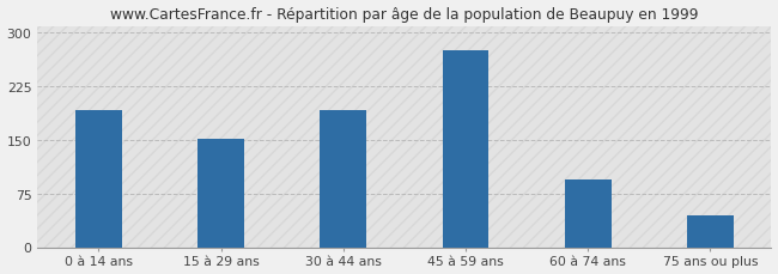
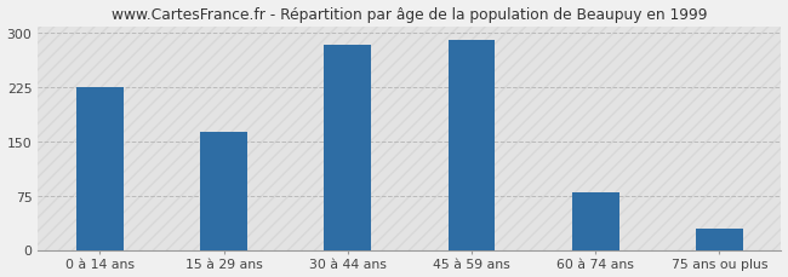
0 à 14 ans: 192 -> 226
15 à 29 ans: 152 -> 163
30 à 44 ans: 192 -> 284
45 à 59 ans: 276 -> 291
60 à 74 ans: 94 -> 80
75 ans ou plus: 44 -> 30
